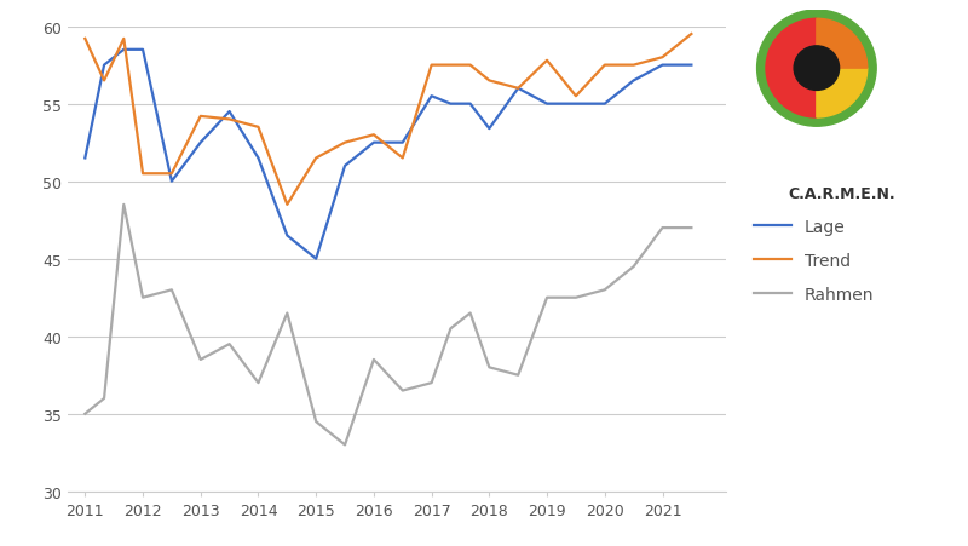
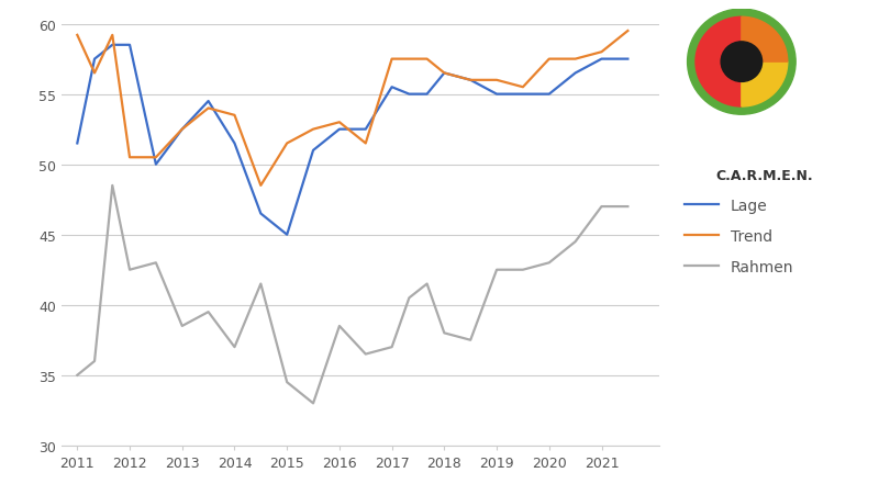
Trend/2013: 54.2 -> 52.5
Lage/2018: 53.4 -> 56.5
Trend/2019: 57.8 -> 56.0
